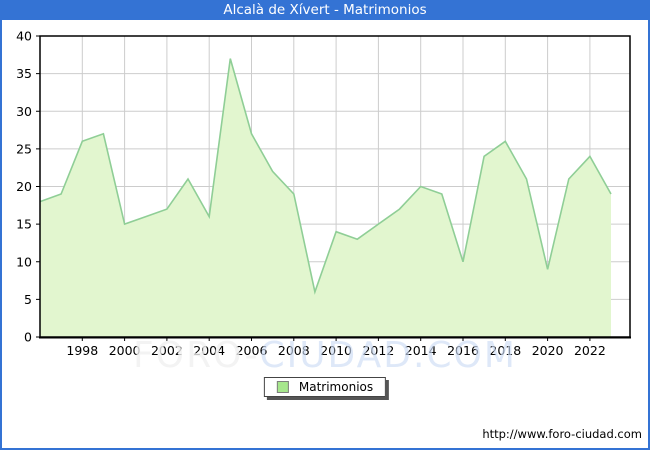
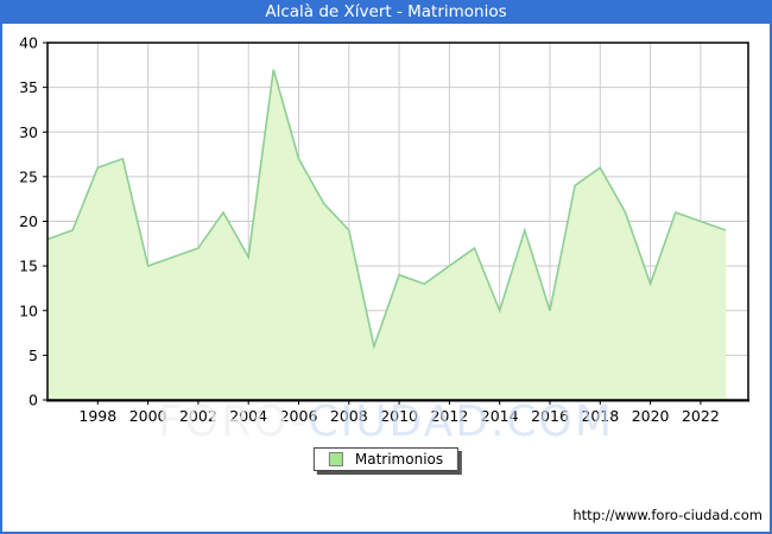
2014: 20 -> 10
2020: 9 -> 13
2022: 24 -> 20
